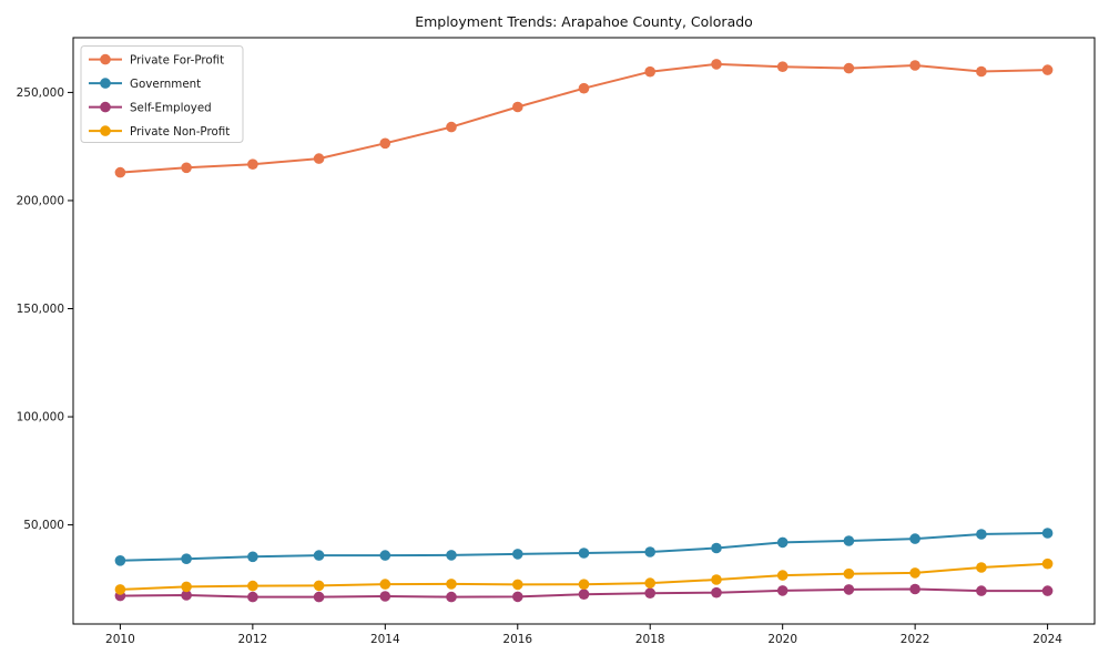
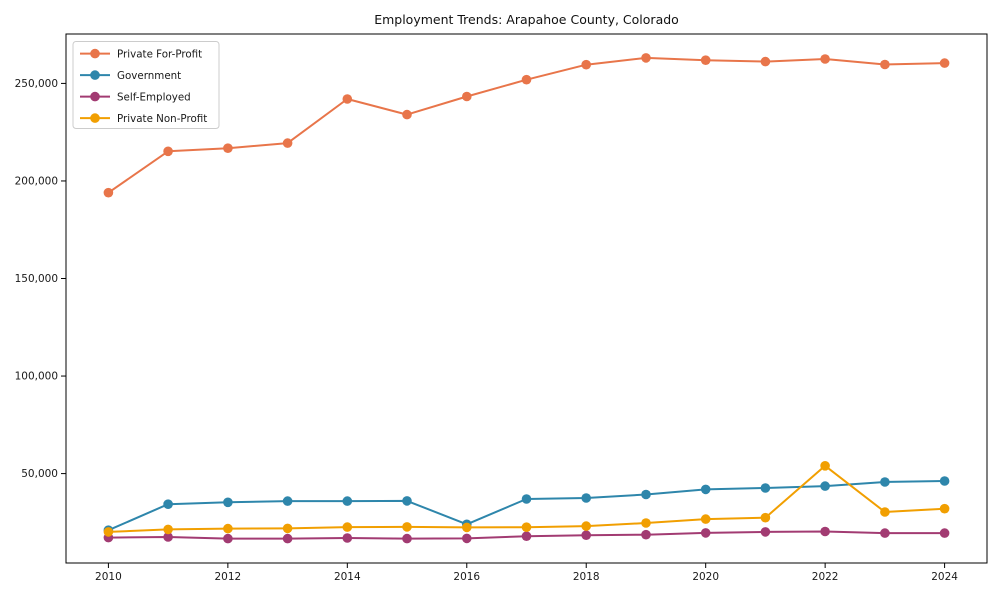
Private For-Profit/2010: 213000 -> 194000
Government/2010: 34000 -> 21000
Private For-Profit/2014: 226000 -> 242000
Government/2016: 36000 -> 24000
Private Non-Profit/2022: 28000 -> 54000
